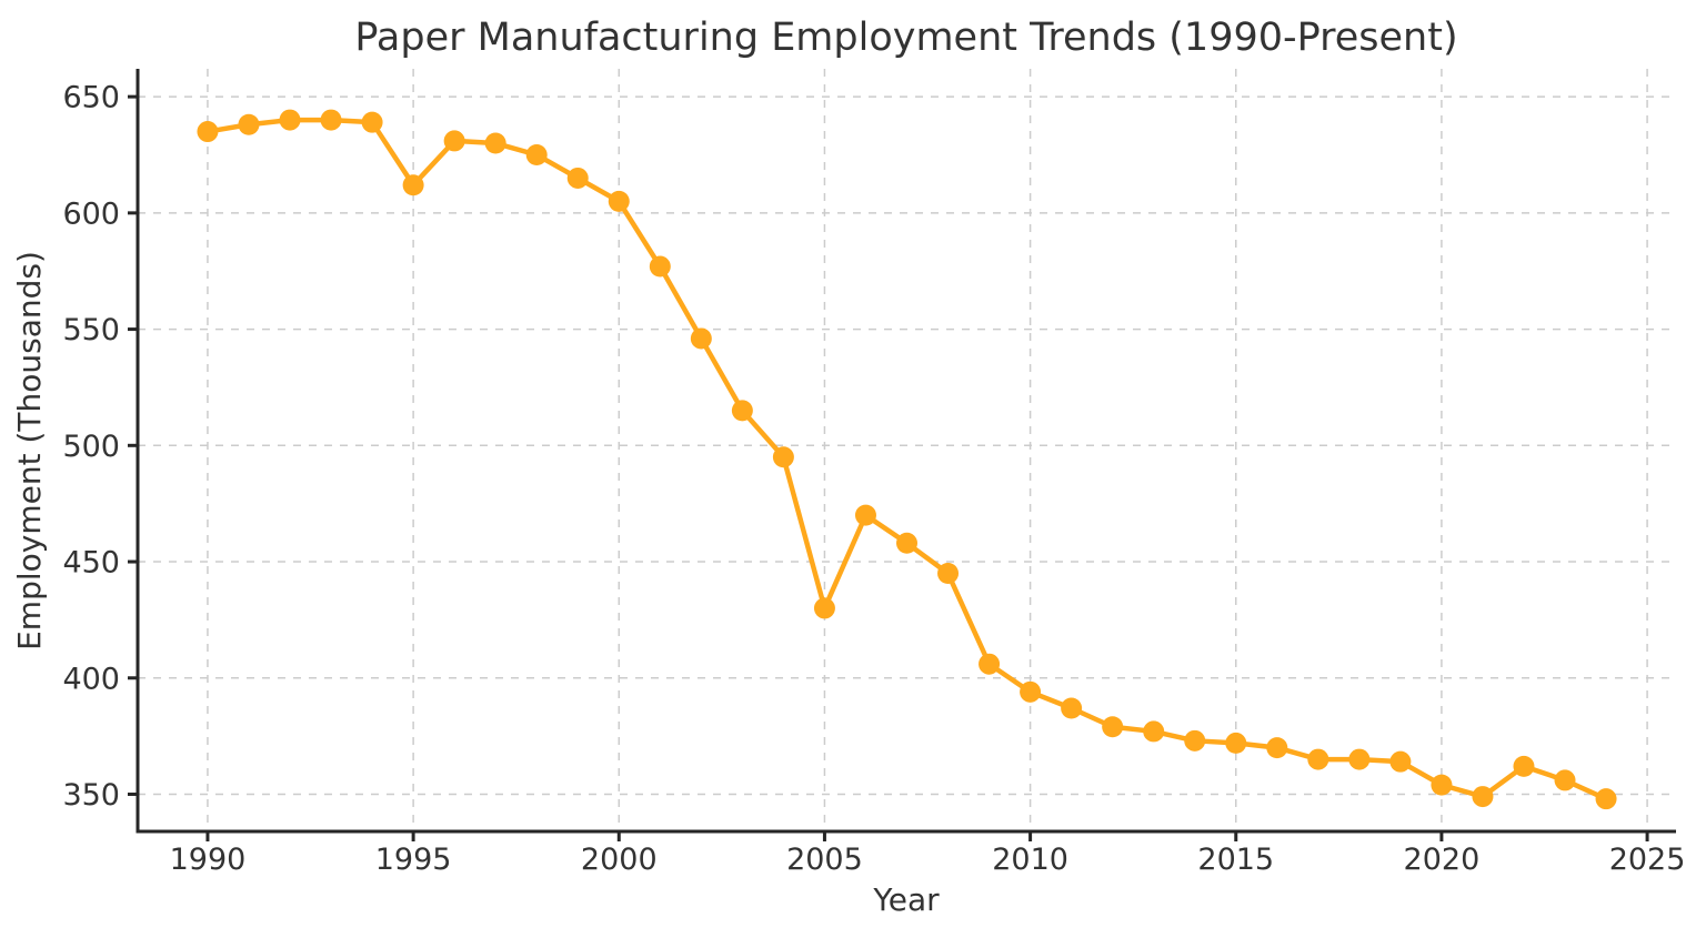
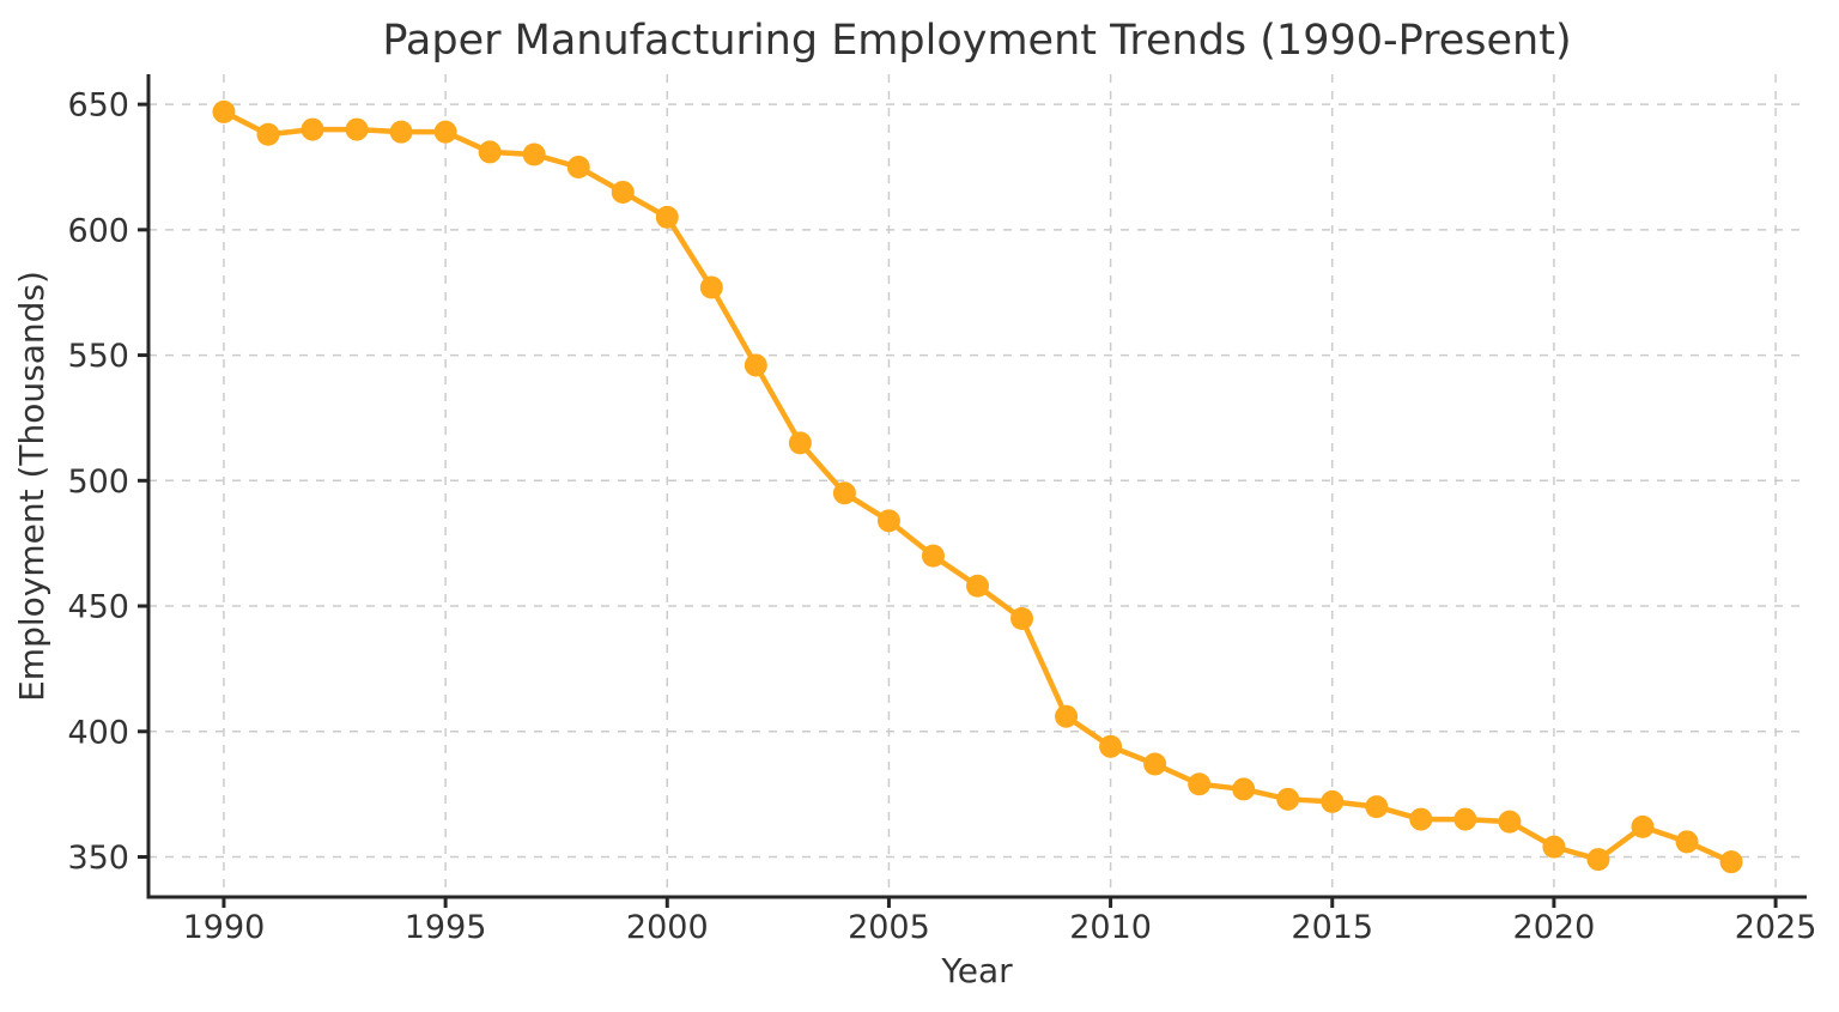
1990: 635 -> 647
1995: 612 -> 639
2005: 430 -> 484
